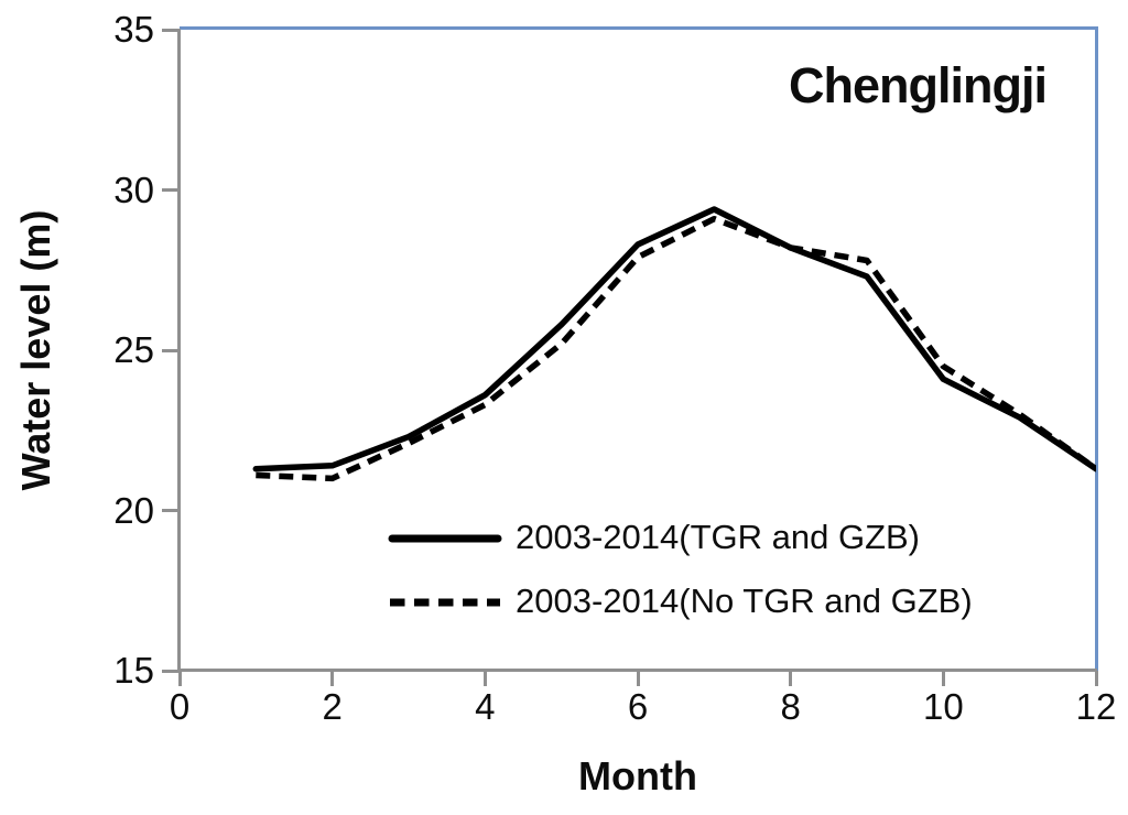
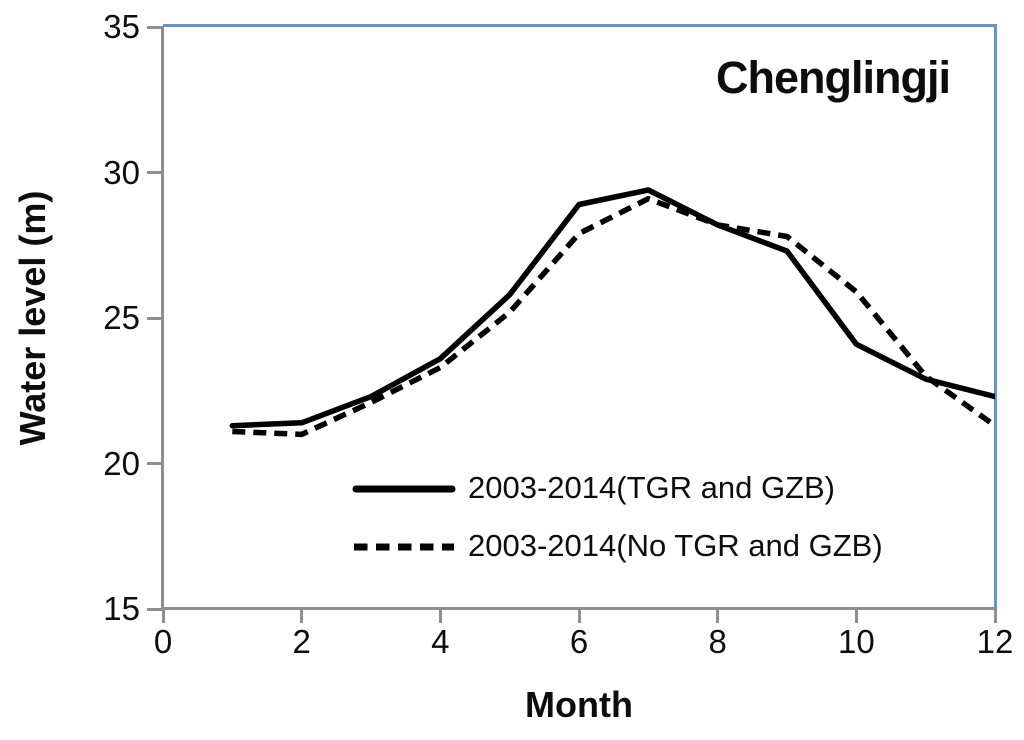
2003-2014(TGR and GZB)/6: 28.3 -> 28.9
2003-2014(No TGR and GZB)/10: 24.5 -> 25.9
2003-2014(TGR and GZB)/12: 21.3 -> 22.3
